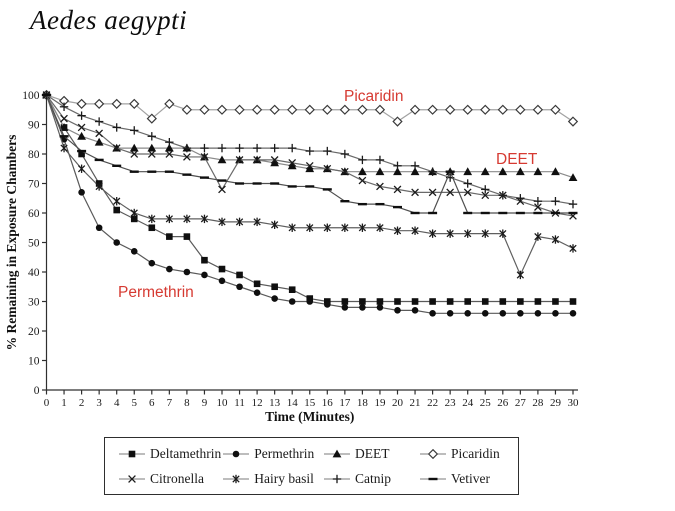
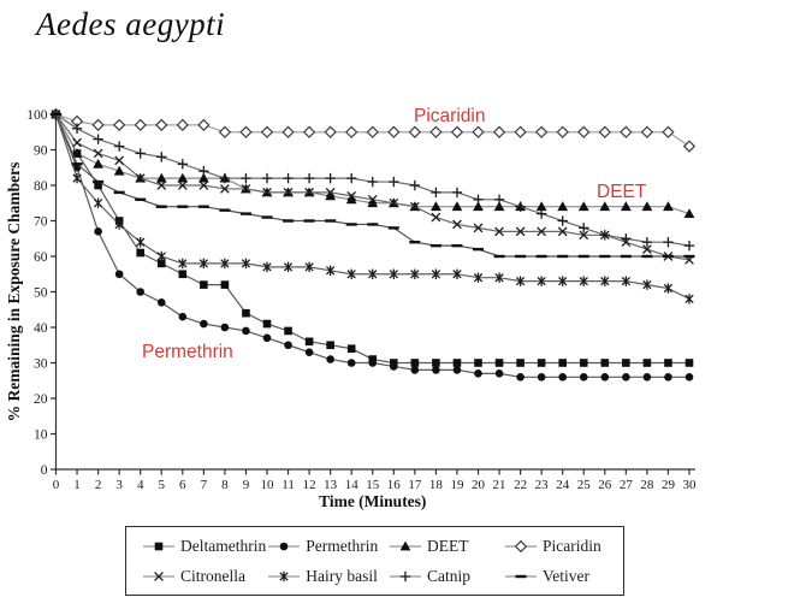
Picaridin/6: 92 -> 97
Citronella/10: 68 -> 78
Picaridin/20: 91 -> 95
Vetiver/23: 74 -> 60
Hairy basil/27: 39 -> 53
